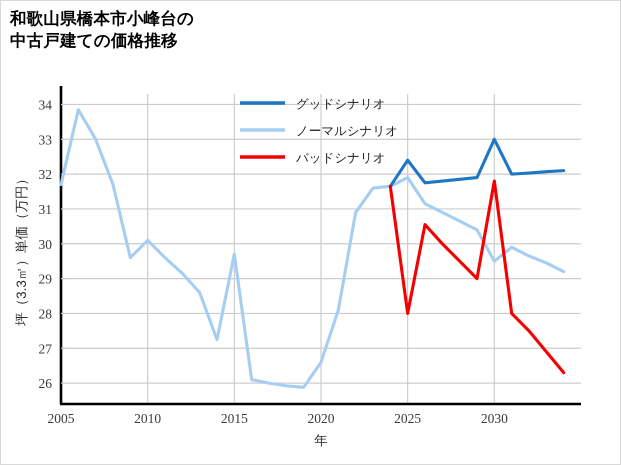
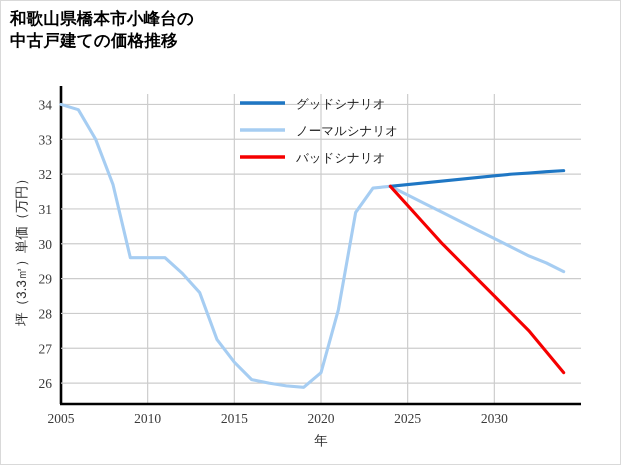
ノーマルシナリオ/2005: 31.7 -> 34.0
ノーマルシナリオ/2010: 30.1 -> 29.6
ノーマルシナリオ/2015: 29.7 -> 26.6
ノーマルシナリオ/2020: 26.6 -> 26.3
ノーマルシナリオ/2025: 31.9 -> 31.4
グッドシナリオ/2025: 32.4 -> 31.7
バッドシナリオ/2025: 28.0 -> 31.1
ノーマルシナリオ/2030: 29.5 -> 30.1
グッドシナリオ/2030: 33.0 -> 31.9
バッドシナリオ/2030: 31.8 -> 28.5
